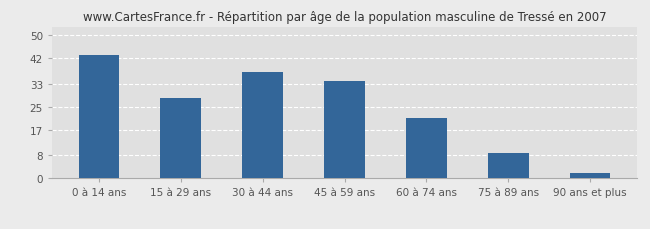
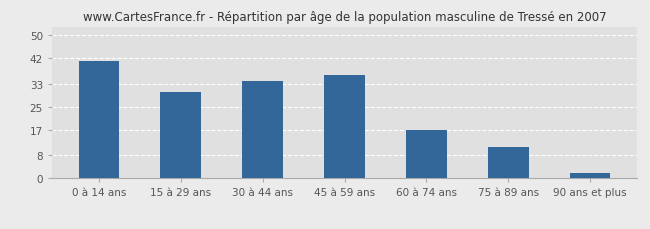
0 à 14 ans: 43 -> 41
15 à 29 ans: 28 -> 30
30 à 44 ans: 37 -> 34
45 à 59 ans: 34 -> 36
60 à 74 ans: 21 -> 17
75 à 89 ans: 9 -> 11
